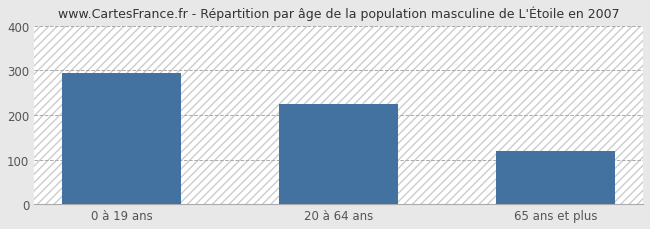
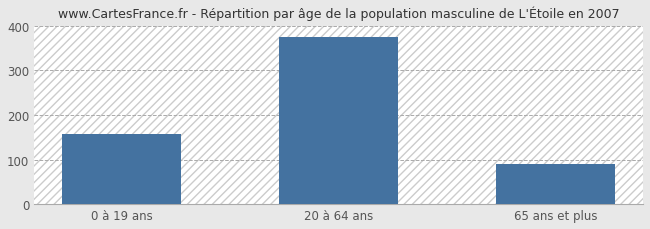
0 à 19 ans: 295 -> 158
20 à 64 ans: 225 -> 375
65 ans et plus: 120 -> 90
